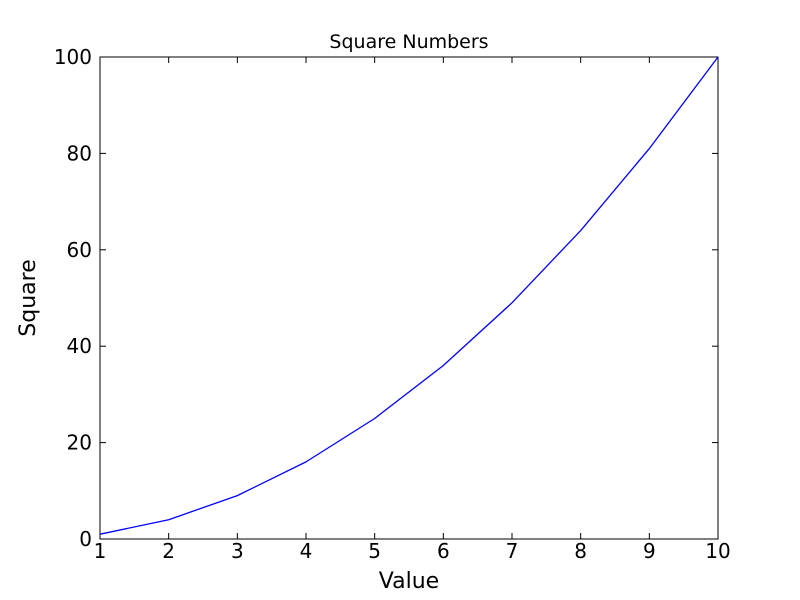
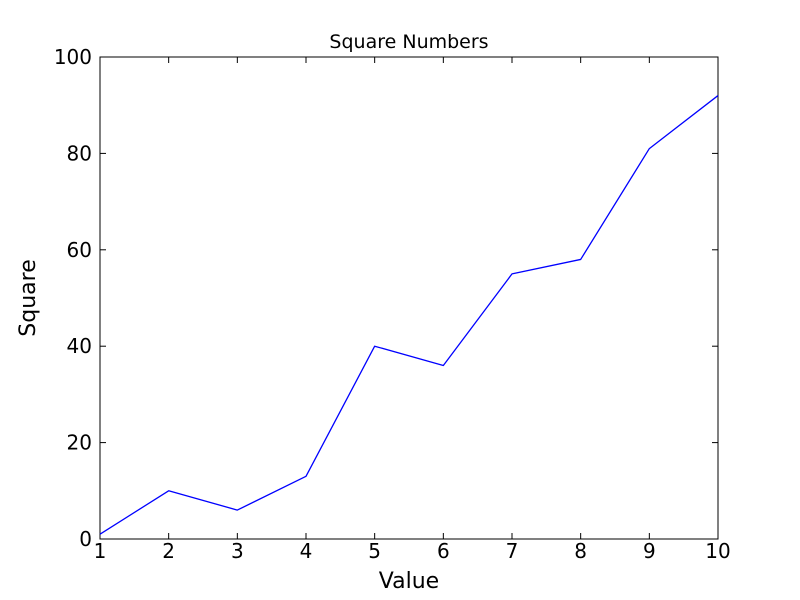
2: 4 -> 10
3: 9 -> 6
4: 16 -> 13
5: 25 -> 40
7: 49 -> 55
8: 64 -> 58
10: 100 -> 92
